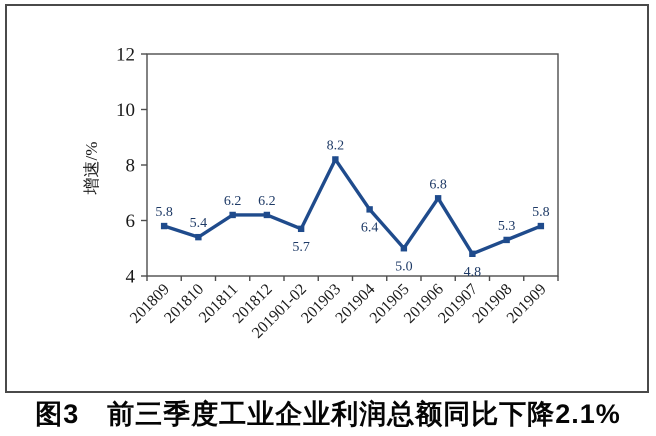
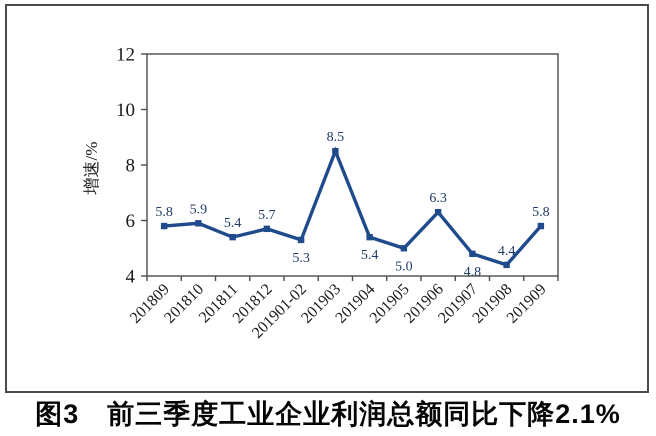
201810: 5.4 -> 5.9
201811: 6.2 -> 5.4
201812: 6.2 -> 5.7
201901-02: 5.7 -> 5.3
201903: 8.2 -> 8.5
201904: 6.4 -> 5.4
201906: 6.8 -> 6.3
201908: 5.3 -> 4.4
